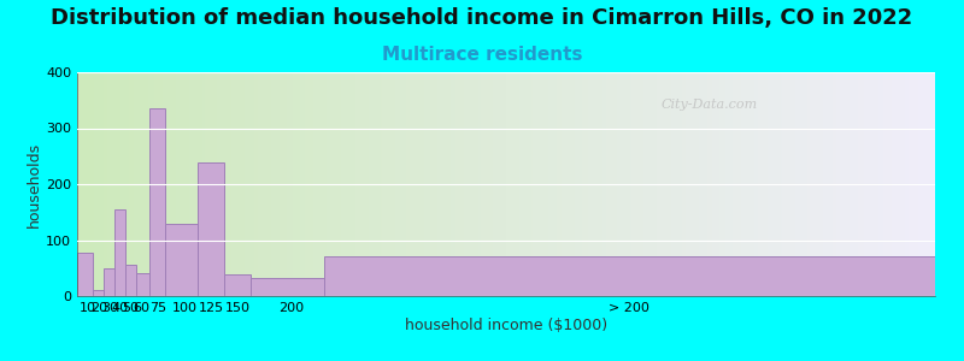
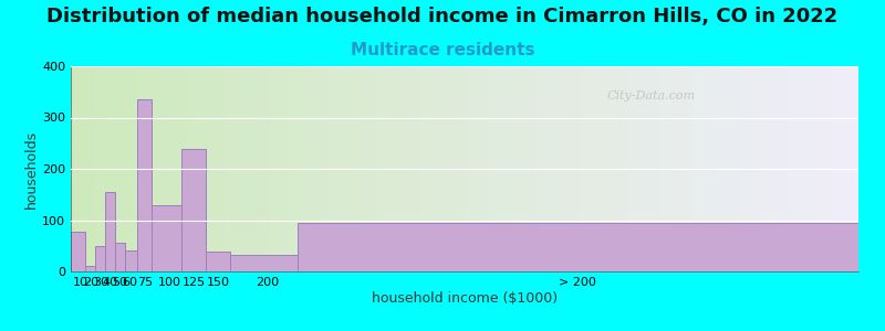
> 200: 70 -> 95
